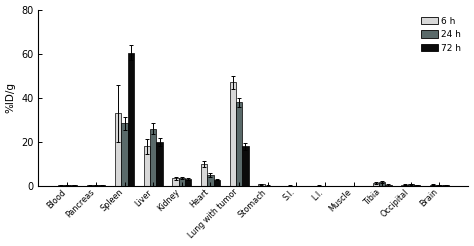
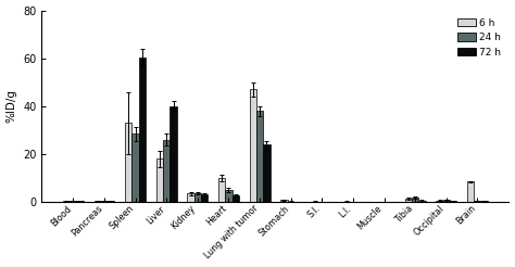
72 h/Liver: 20.0 -> 40.0
72 h/Lung with tumor: 18.0 -> 24.0
6 h/Brain: 0.7 -> 8.5
